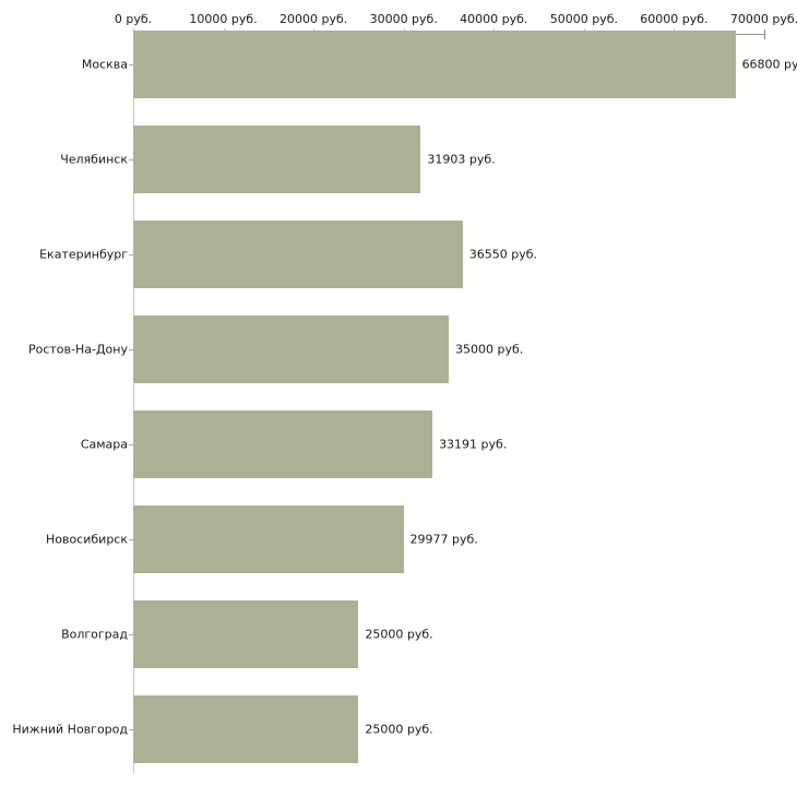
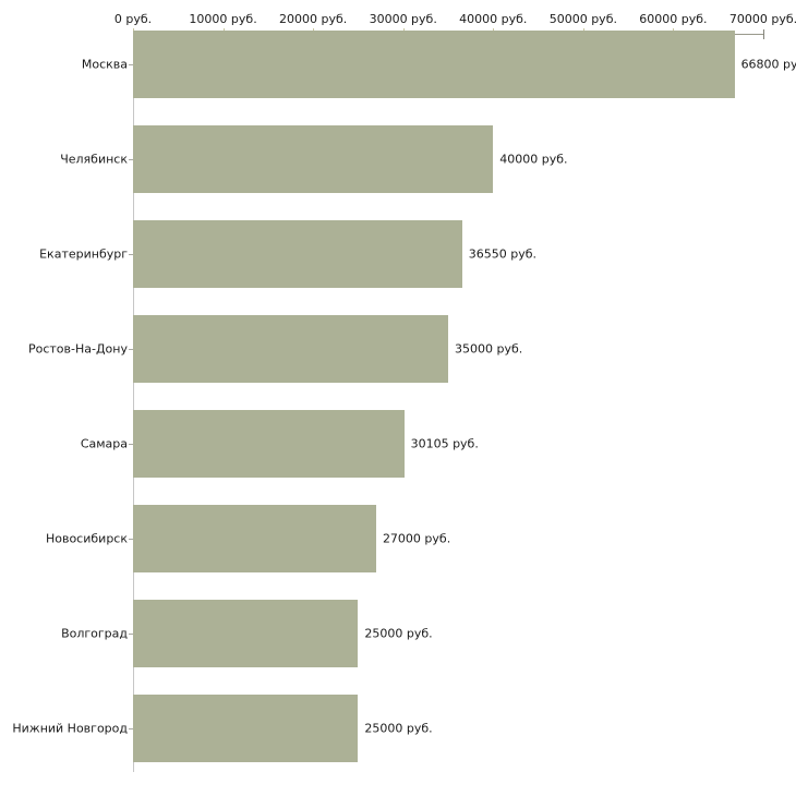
Челябинск: 31903 -> 40000
Самара: 33191 -> 30105
Новосибирск: 29977 -> 27000
